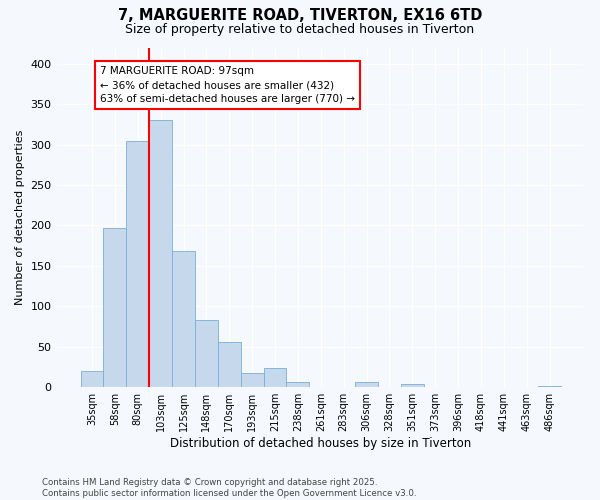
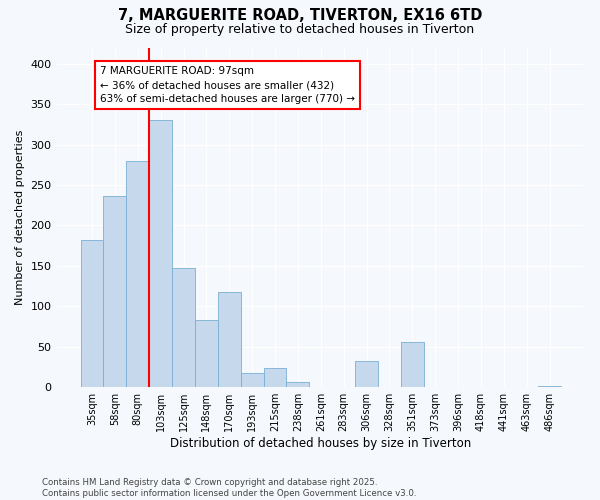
35sqm: 20 -> 182
58sqm: 197 -> 236
80sqm: 305 -> 280
125sqm: 168 -> 148
170sqm: 56 -> 118
306sqm: 6 -> 32
351sqm: 4 -> 56
